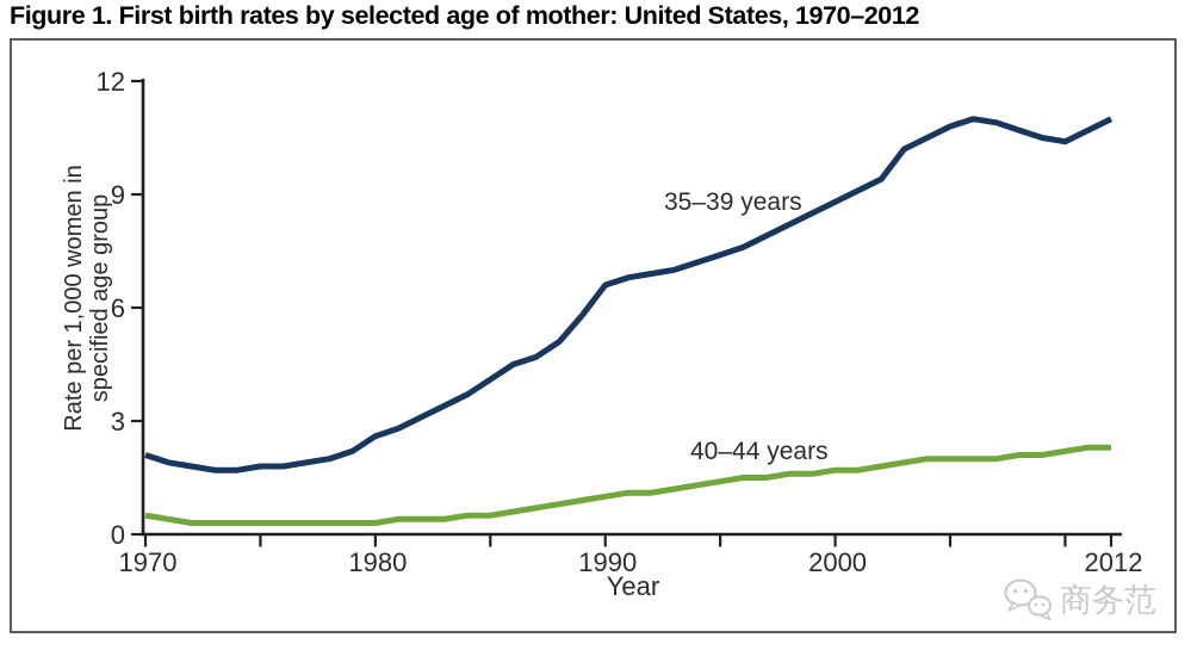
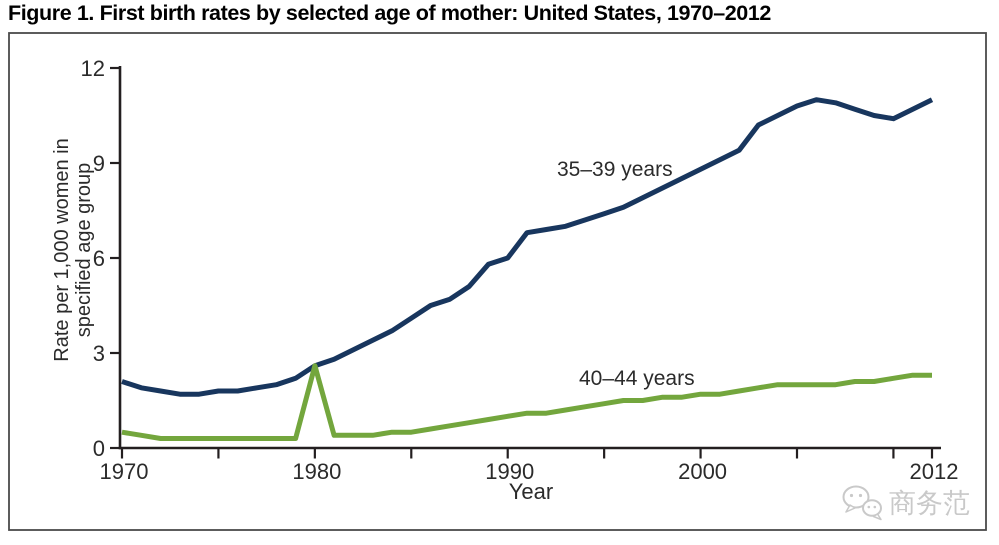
40–44 years/1980: 0.3 -> 2.6
35–39 years/1990: 6.6 -> 6.0
